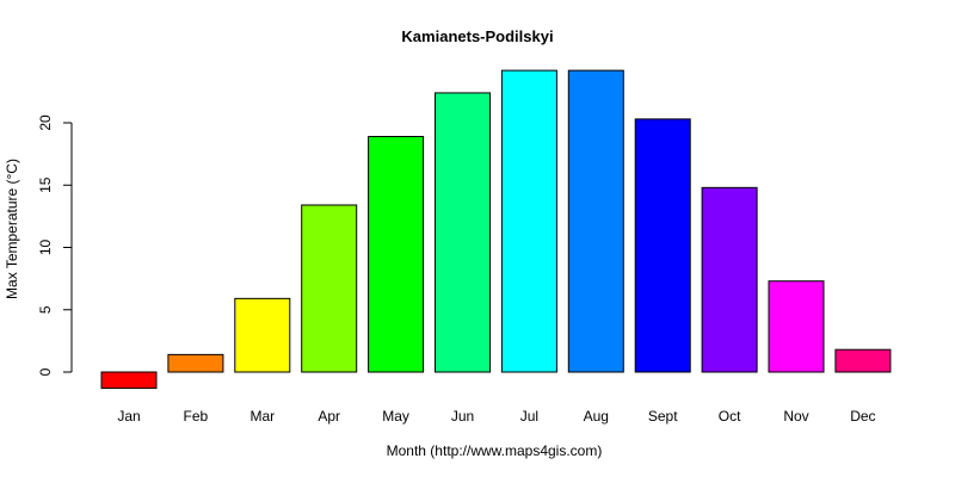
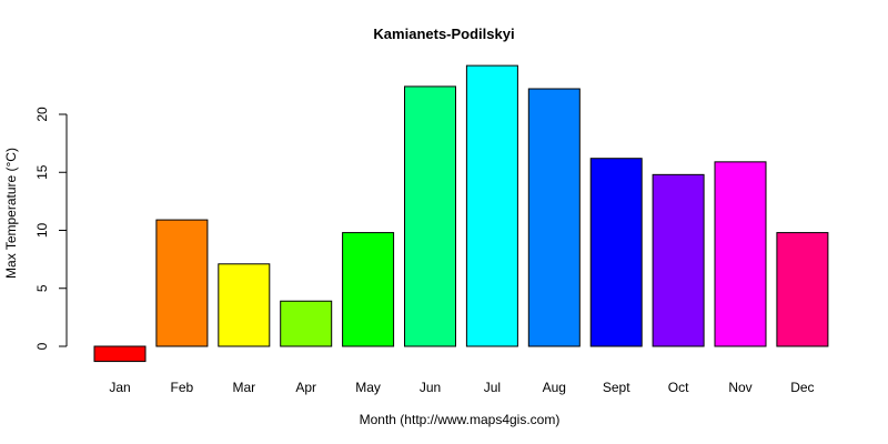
Feb: 1.4 -> 10.9
Mar: 5.9 -> 7.1
Apr: 13.4 -> 3.9
May: 18.9 -> 9.8
Aug: 24.2 -> 22.2
Sept: 20.3 -> 16.2
Nov: 7.3 -> 15.9
Dec: 1.8 -> 9.8
